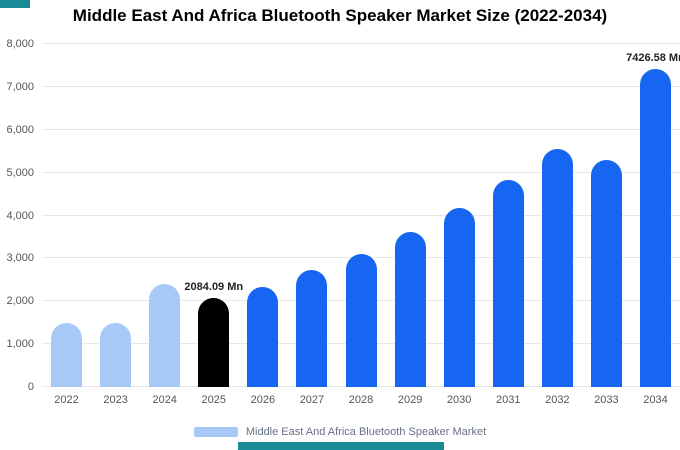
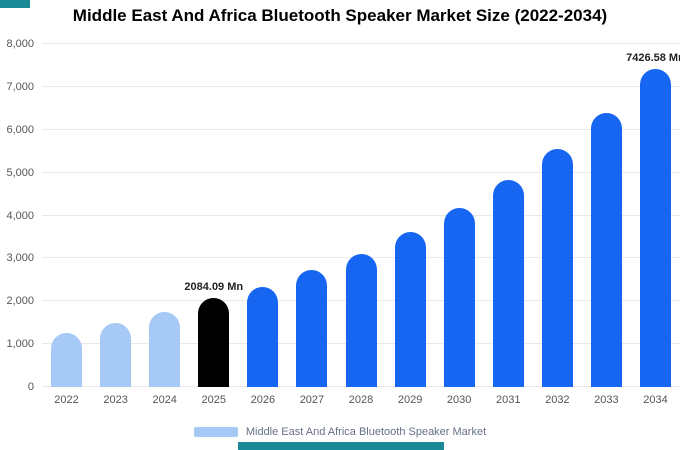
2022: 1500 -> 1200
2024: 2400 -> 1800
2033: 5300 -> 6400
